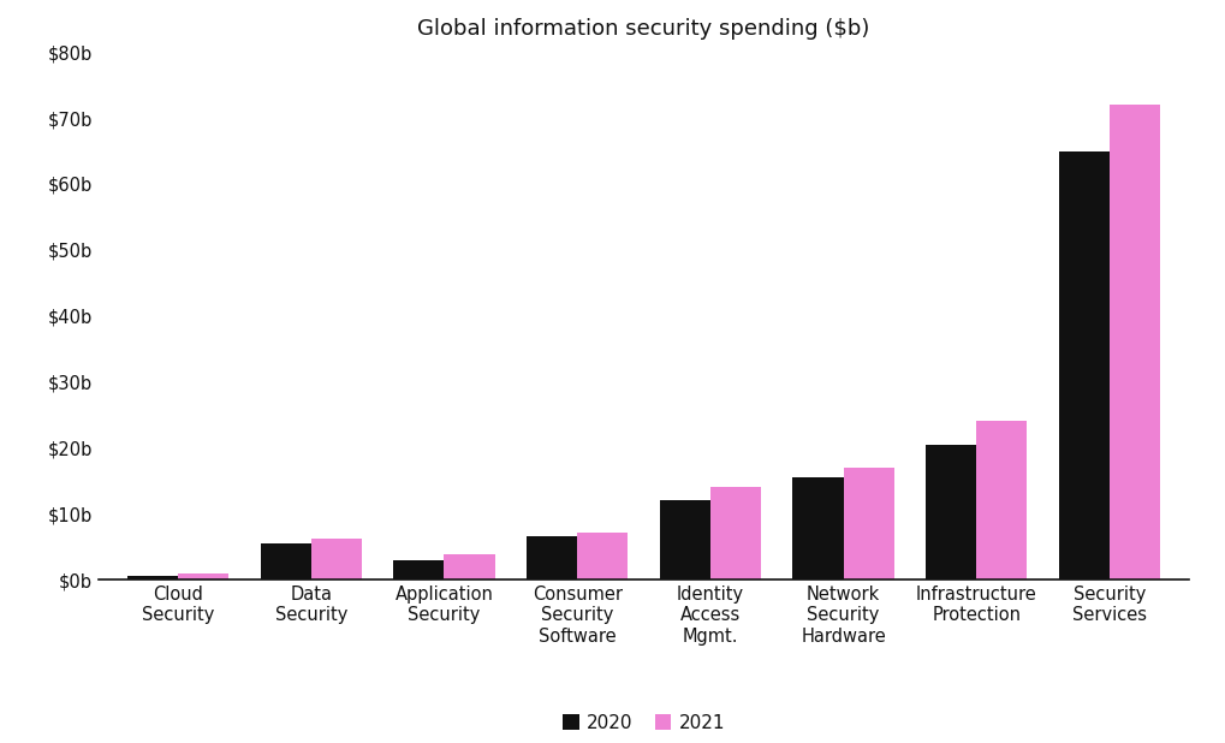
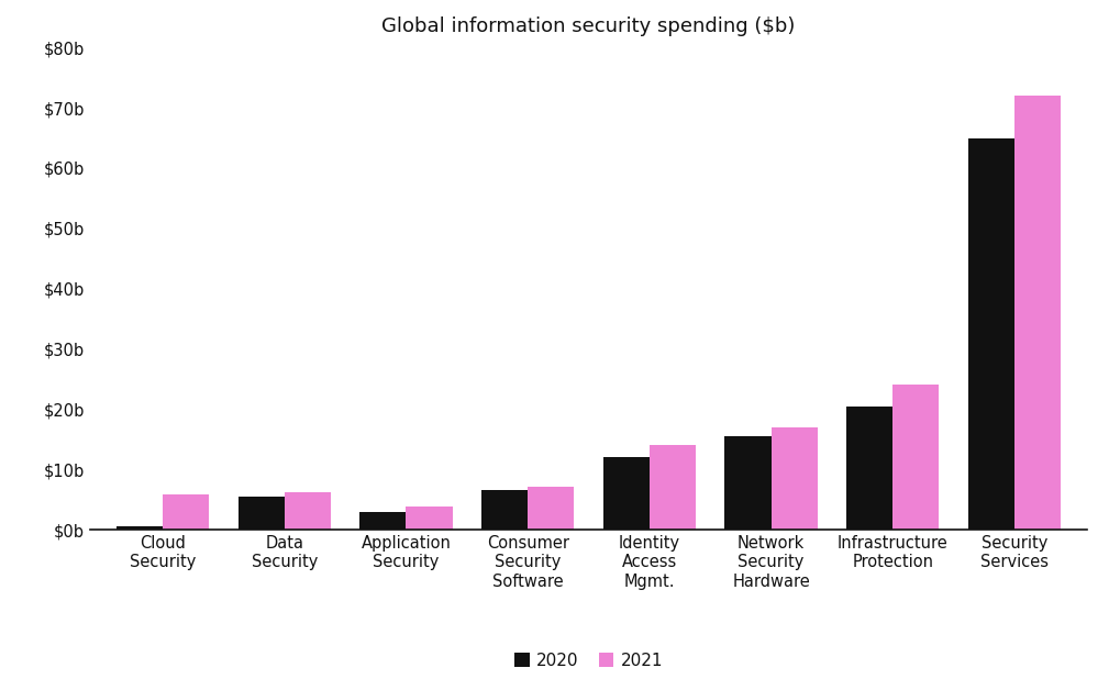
2021/Cloud Security: $1.0b -> $5.8b
